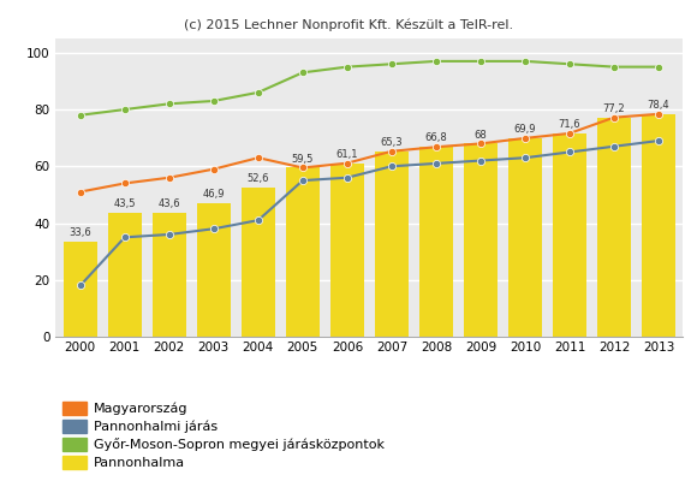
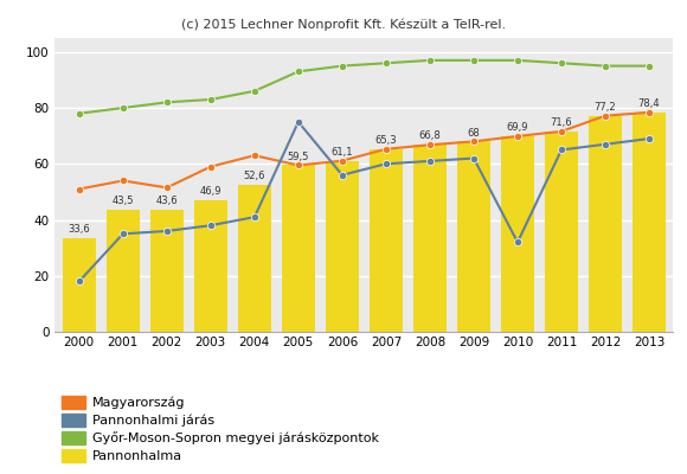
Magyarország/2002: 56.0 -> 51.5
Pannonhalmi járás/2005: 55 -> 75
Pannonhalmi járás/2010: 63 -> 32
